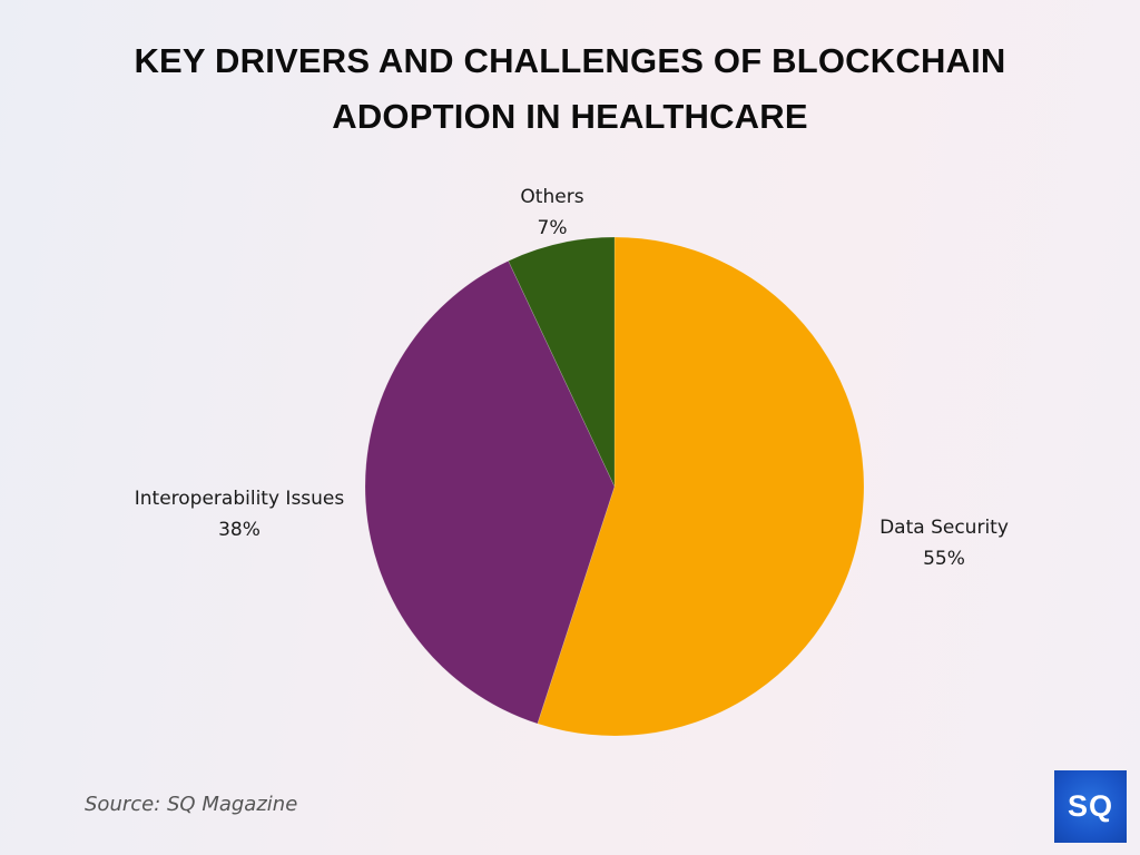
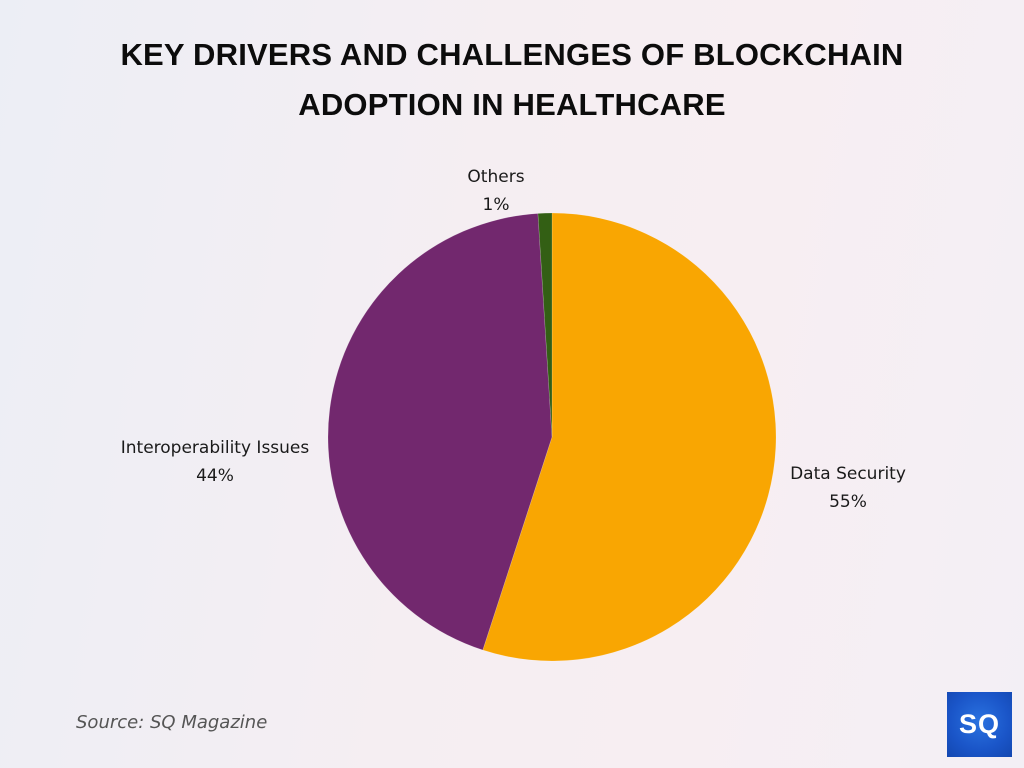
Interoperability Issues: 38% -> 44%
Others: 7% -> 1%
